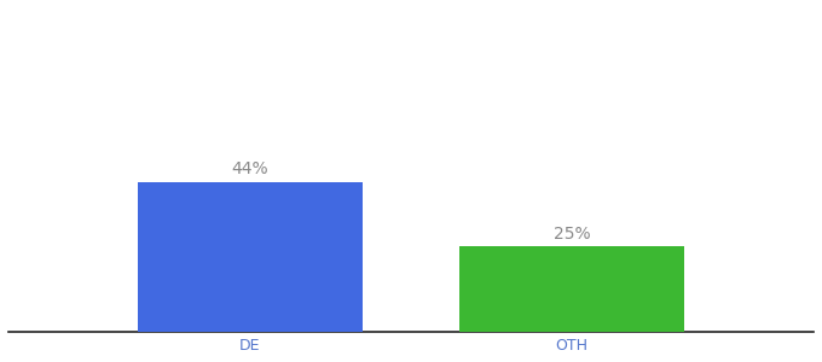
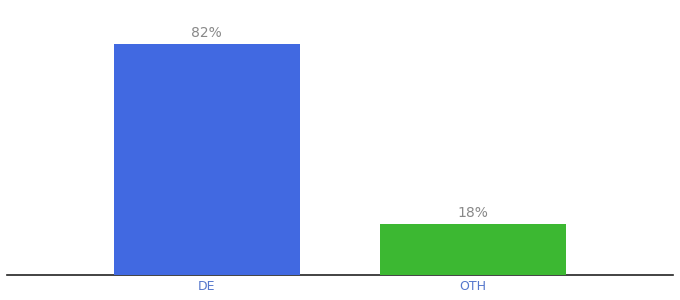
DE: 44% -> 82%
OTH: 25% -> 18%
